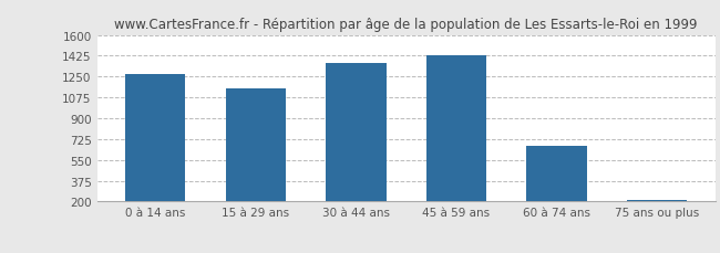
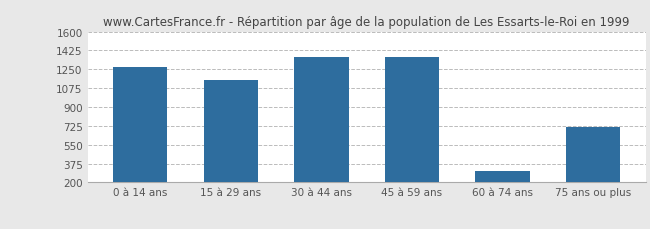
45 à 59 ans: 1430 -> 1360
60 à 74 ans: 670 -> 310
75 ans ou plus: 220 -> 710
